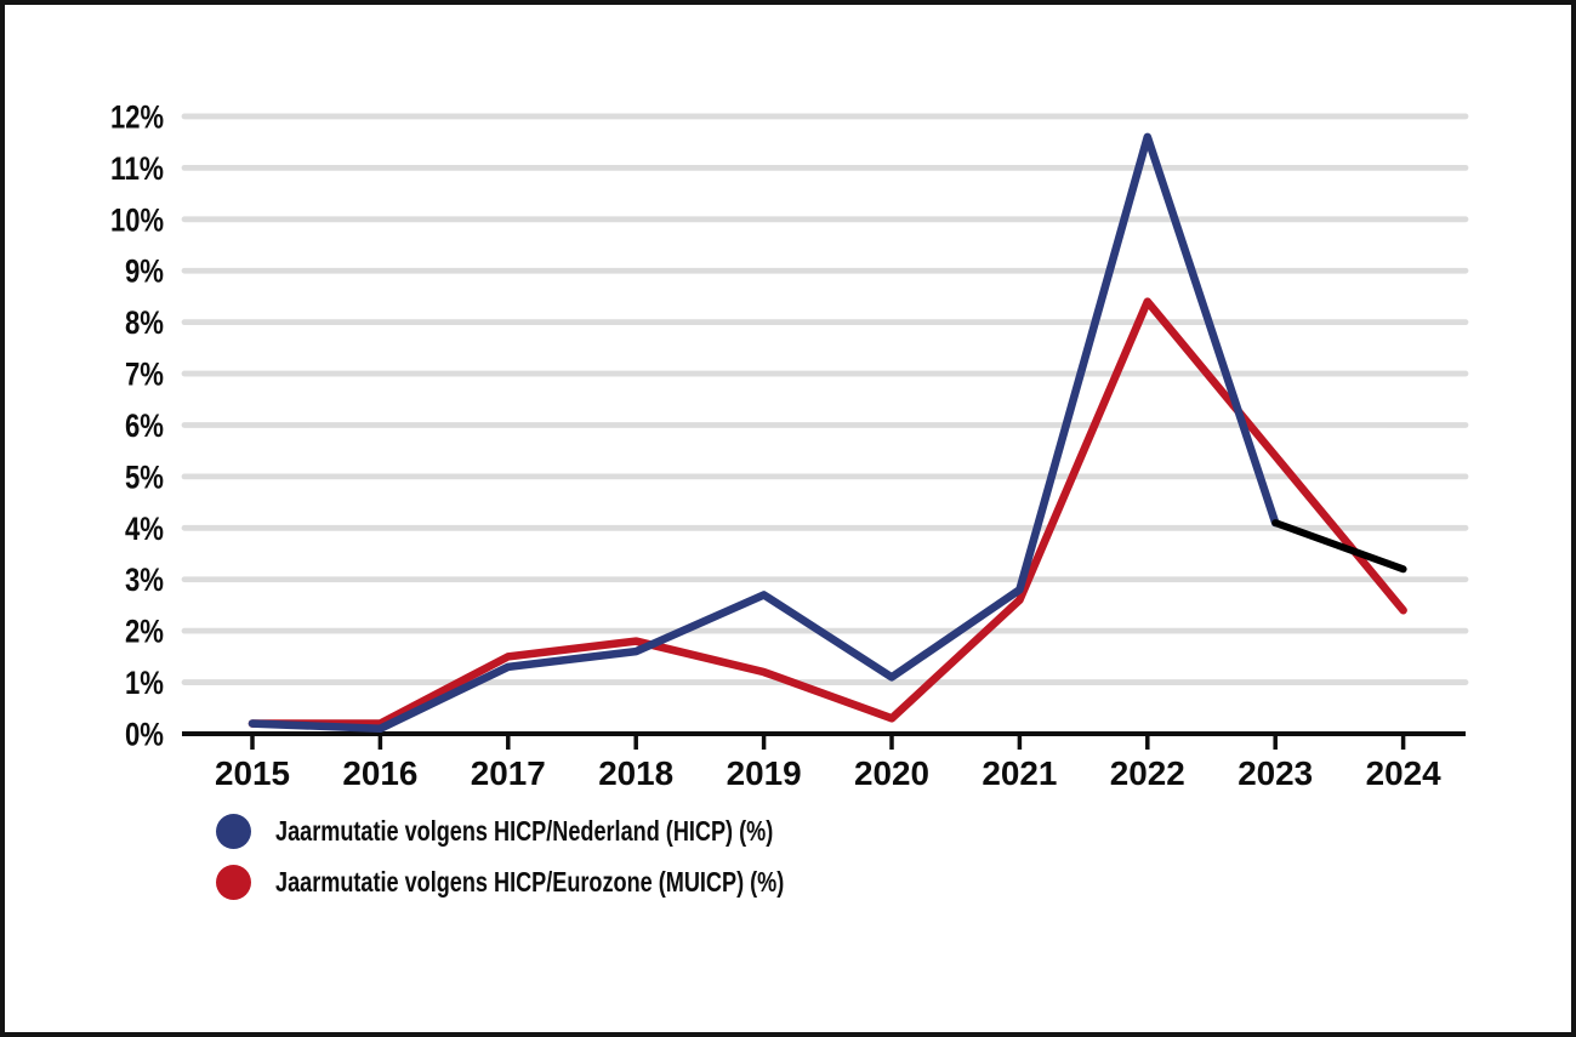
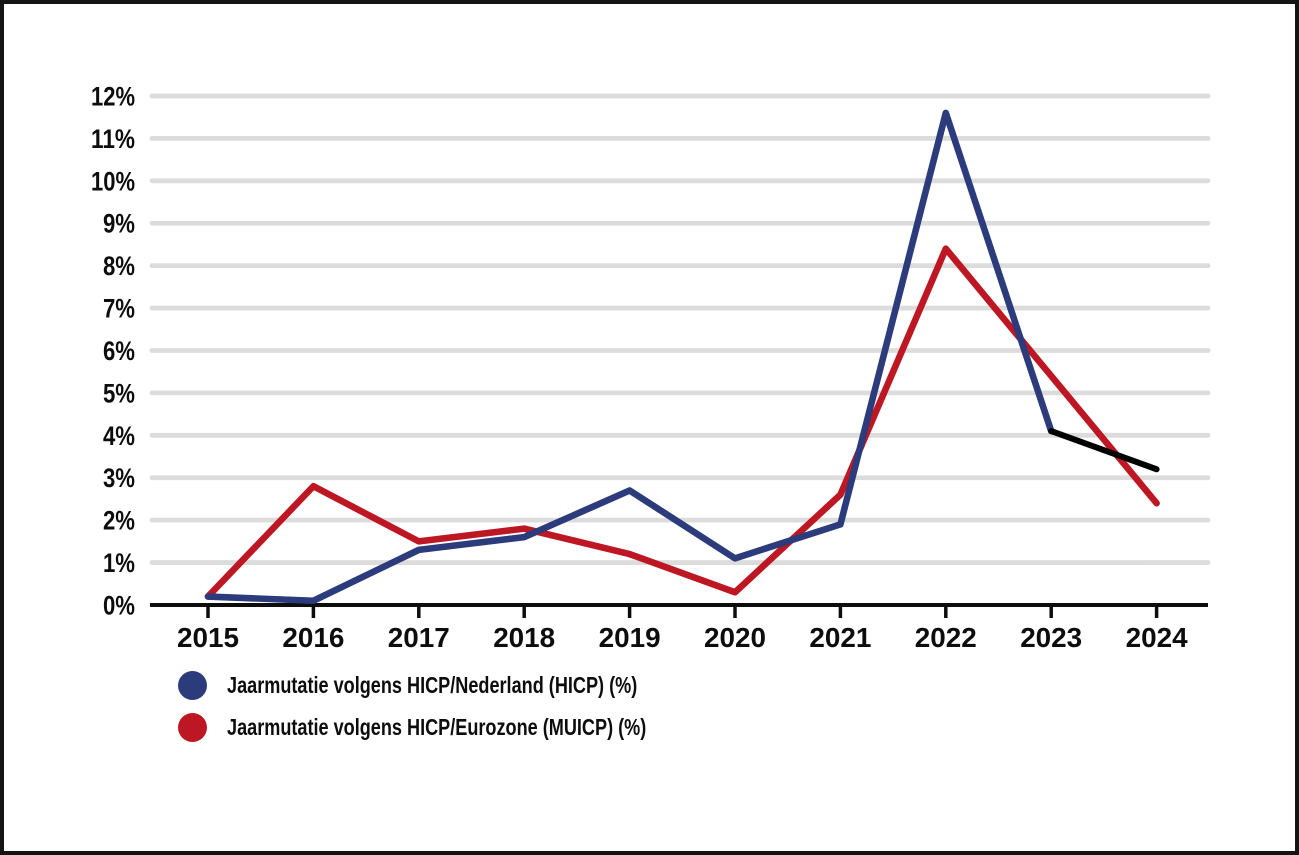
Jaarmutatie volgens HICP/Eurozone (MUICP) (%)/2016: 0.2% -> 2.8%
Jaarmutatie volgens HICP/Nederland (HICP) (%)/2021: 2.8% -> 1.9%
